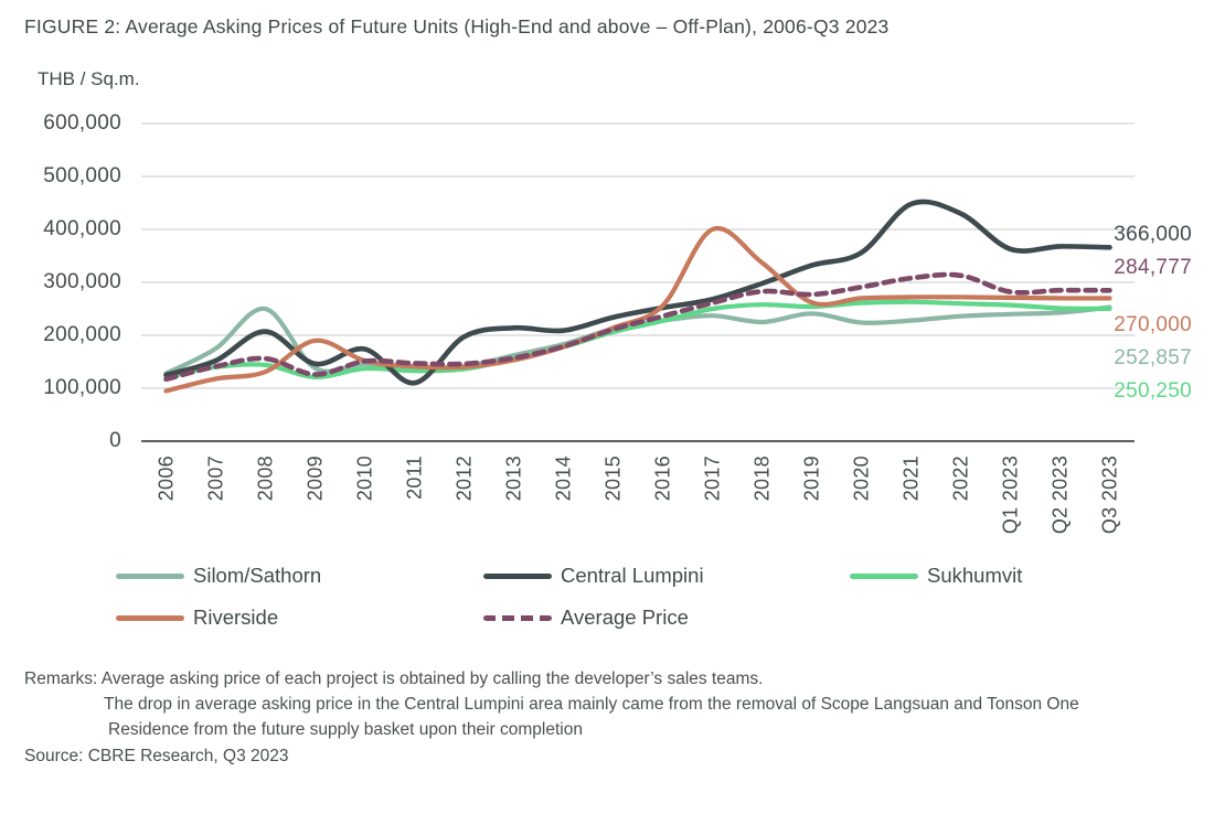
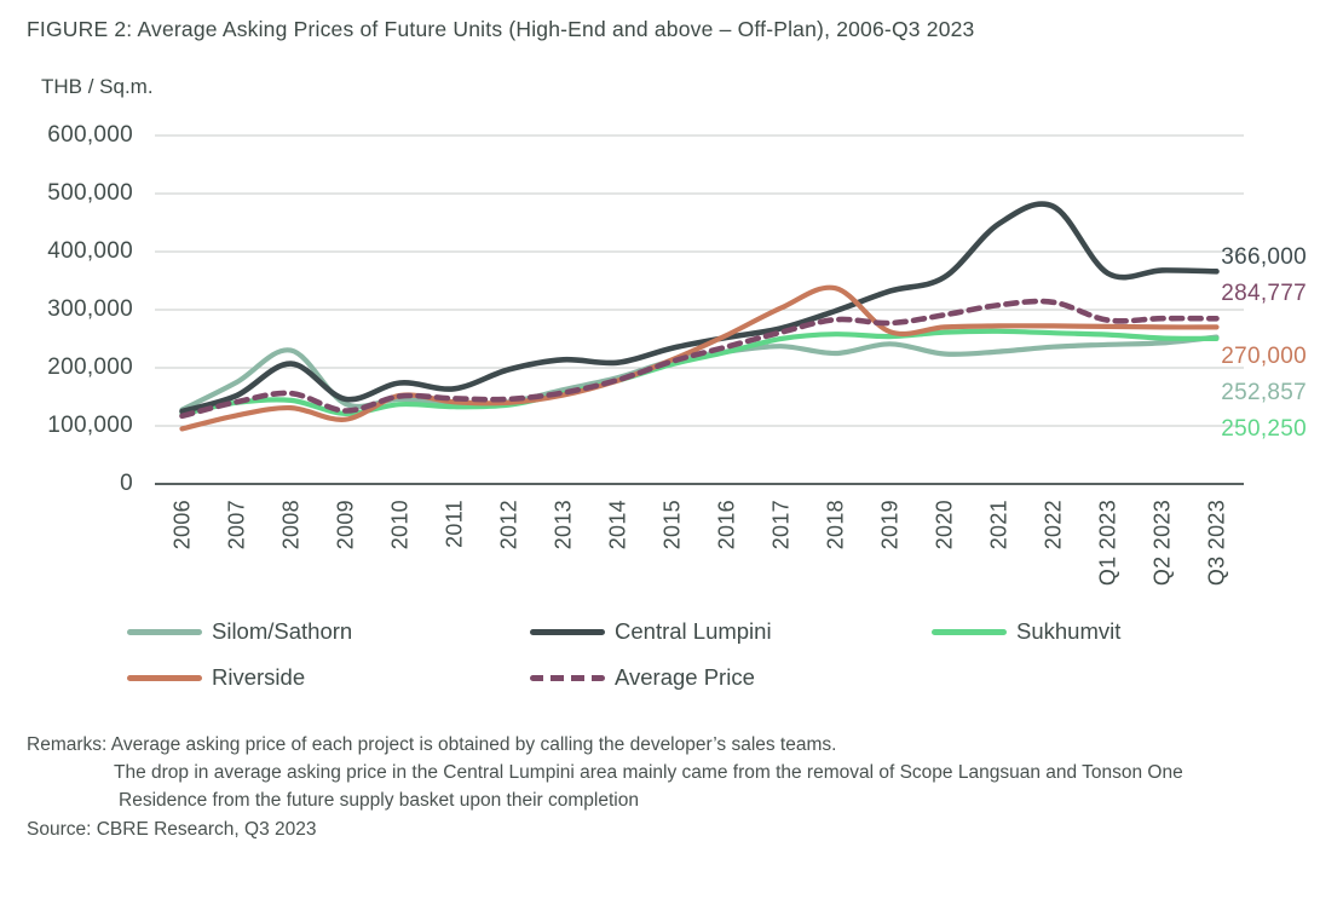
Silom/Sathorn/2008: 250000 -> 230000
Riverside/2009: 190000 -> 110000
Central Lumpini/2011: 110000 -> 160000
Riverside/2017: 400000 -> 300000
Central Lumpini/2022: 430000 -> 480000
